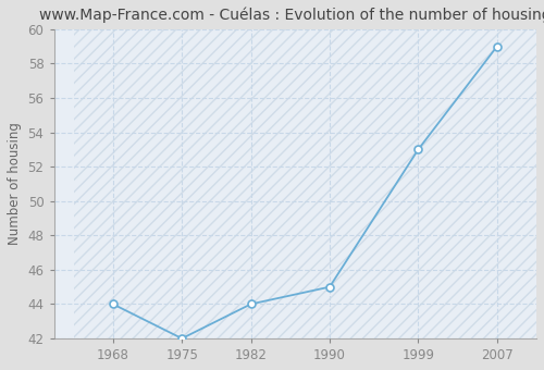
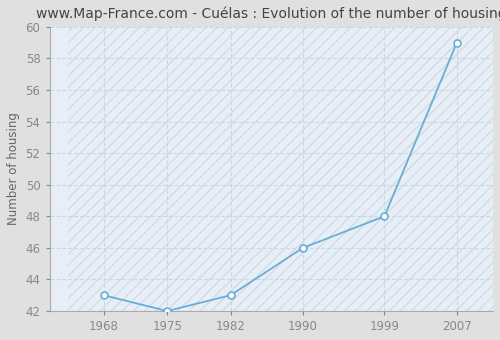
1968: 44 -> 43
1982: 44 -> 43
1990: 45 -> 46
1999: 53 -> 48
